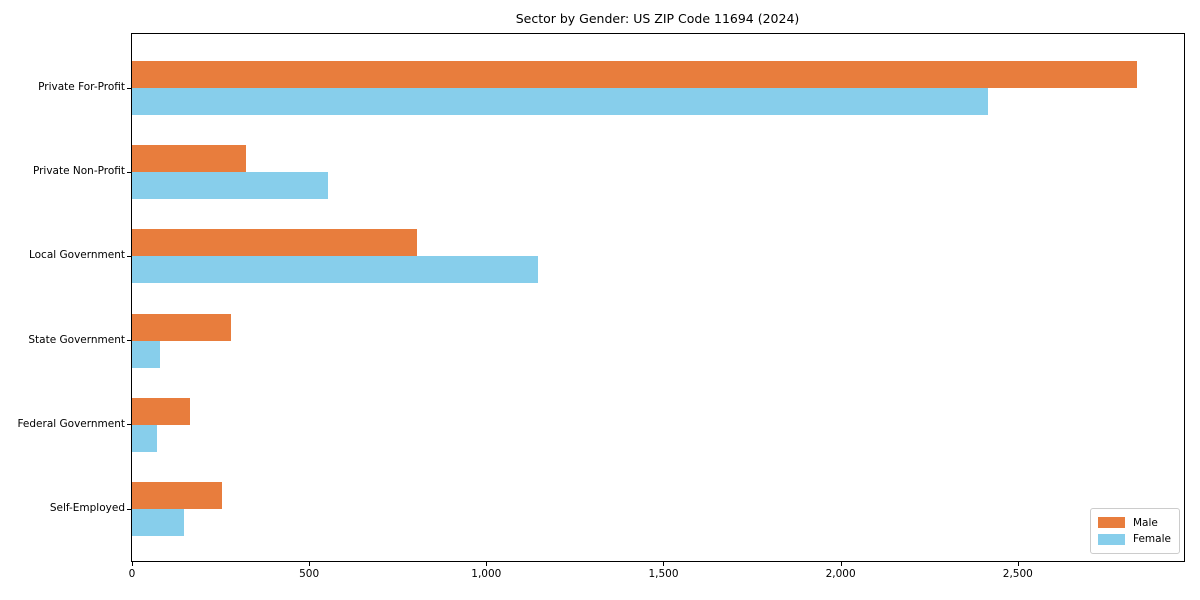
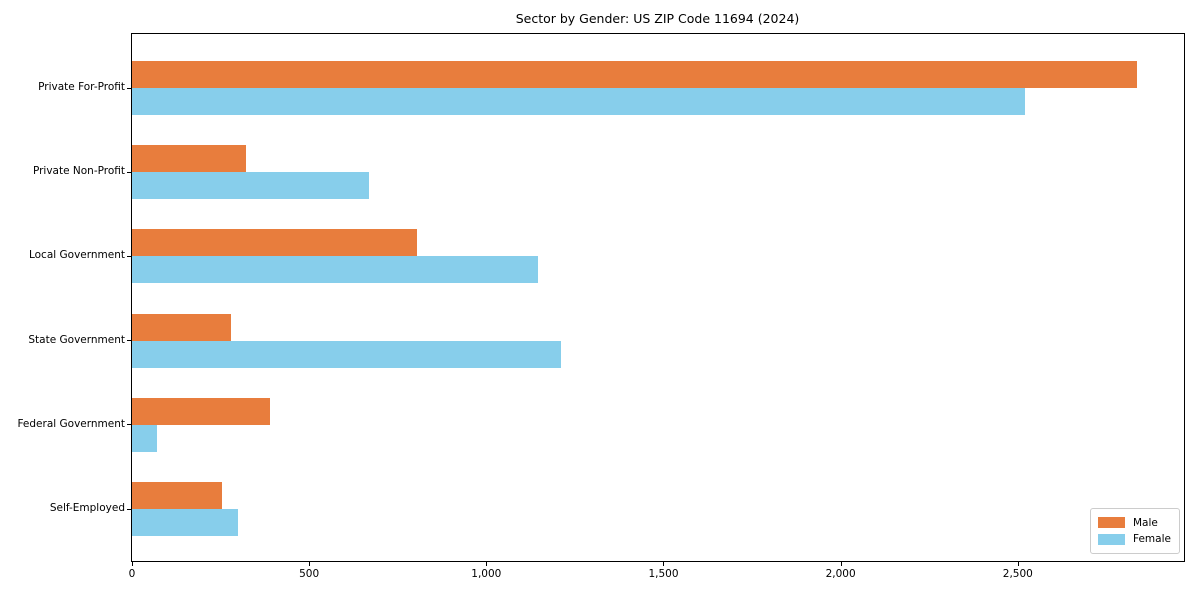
Female/Private For-Profit: 2420 -> 2520
Female/Private Non-Profit: 550 -> 670
Female/State Government: 80 -> 1210
Male/Federal Government: 160 -> 390
Female/Self-Employed: 150 -> 300
